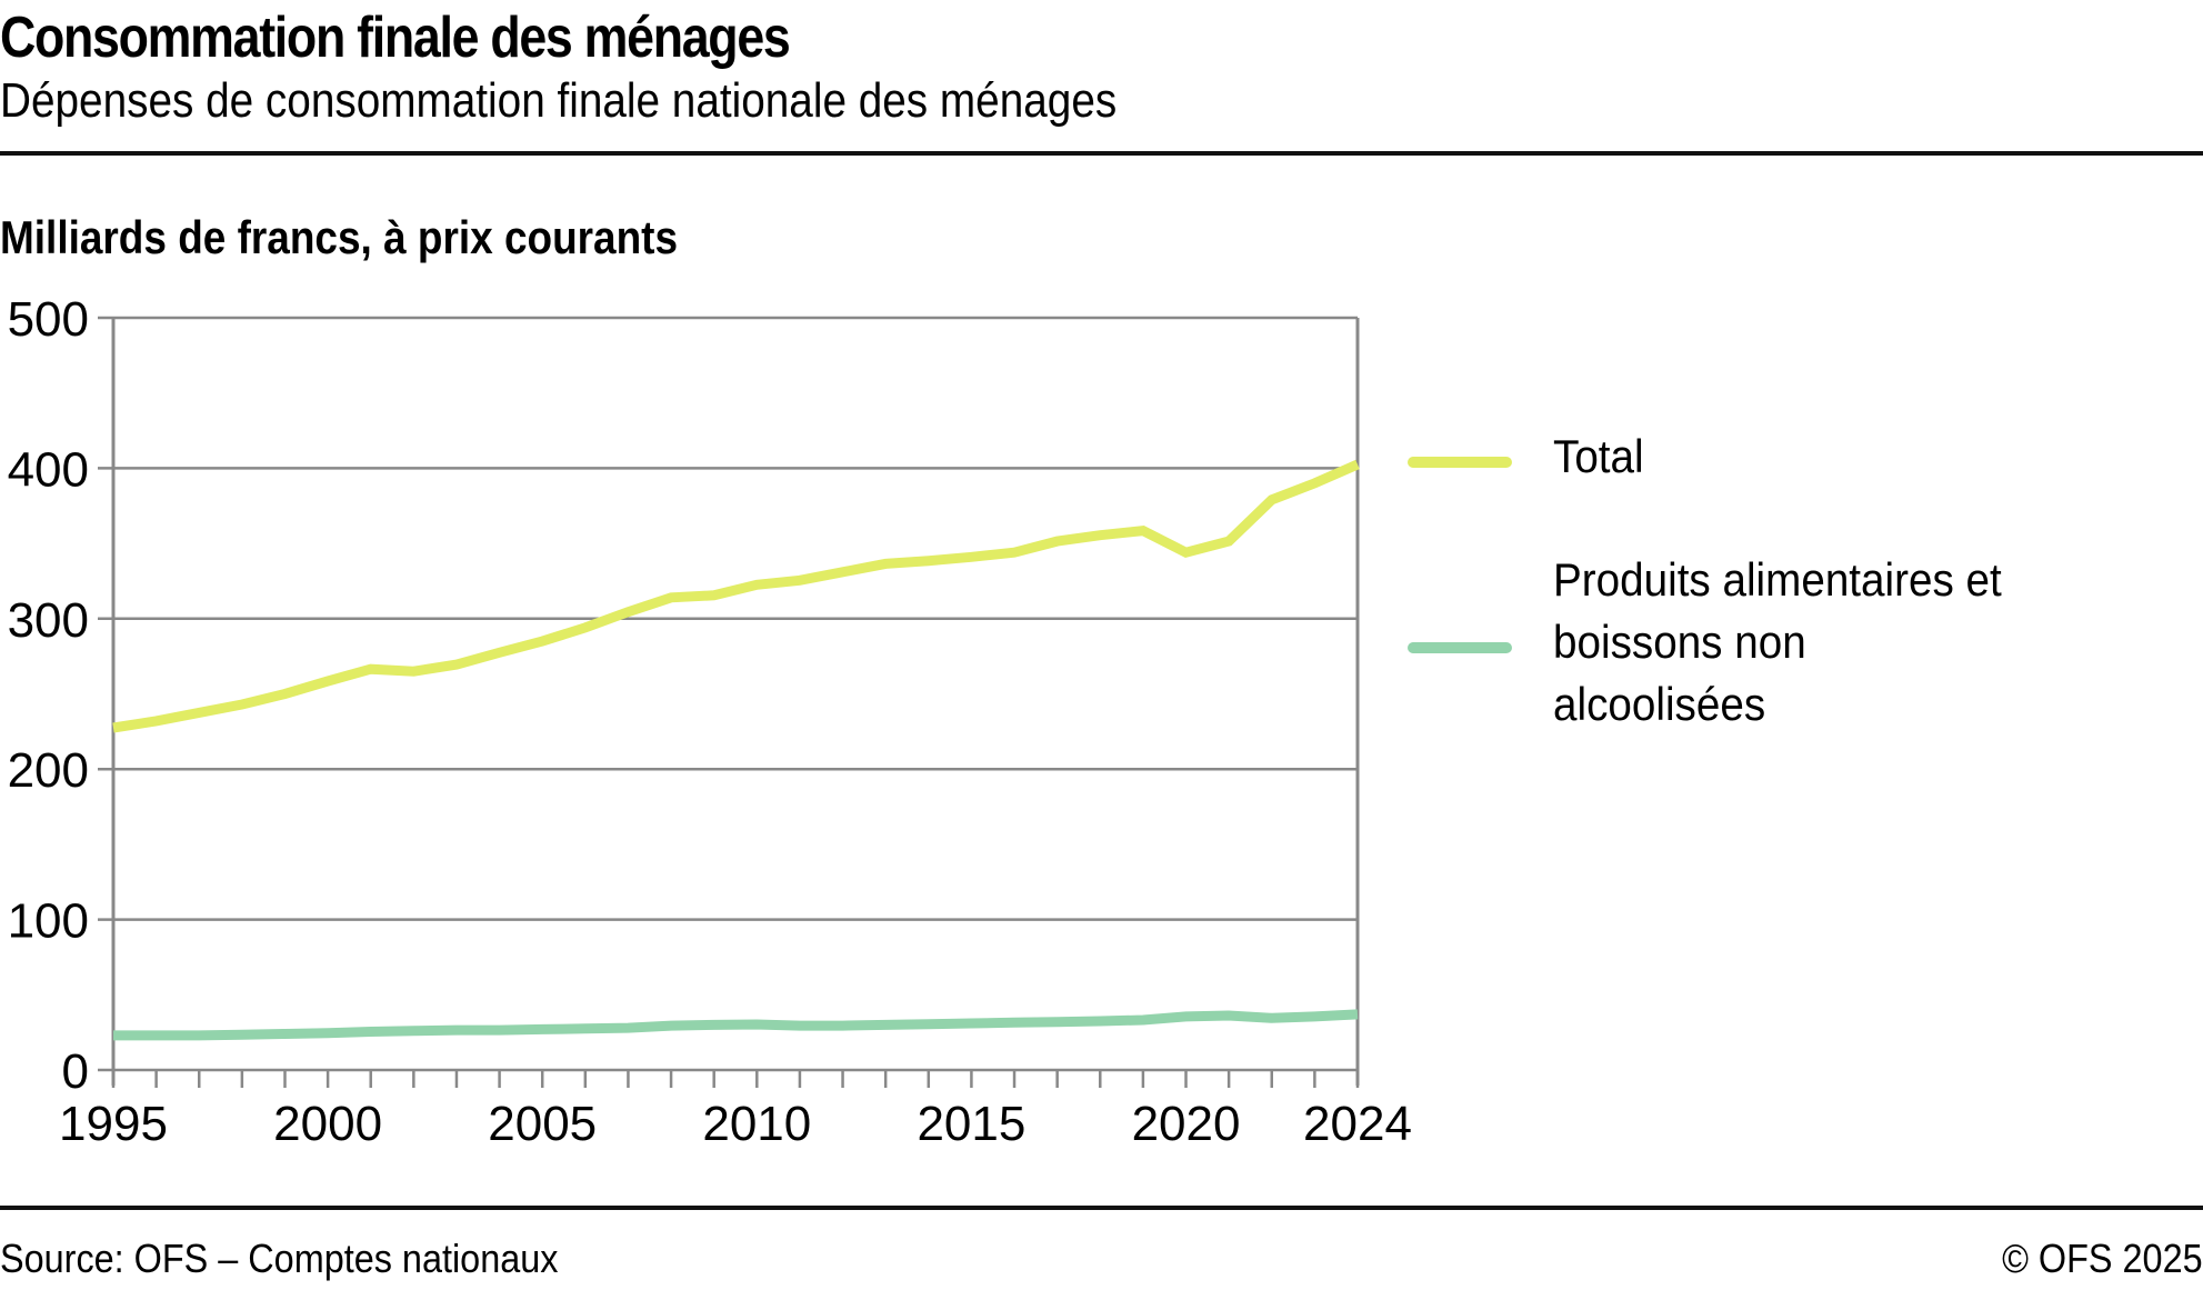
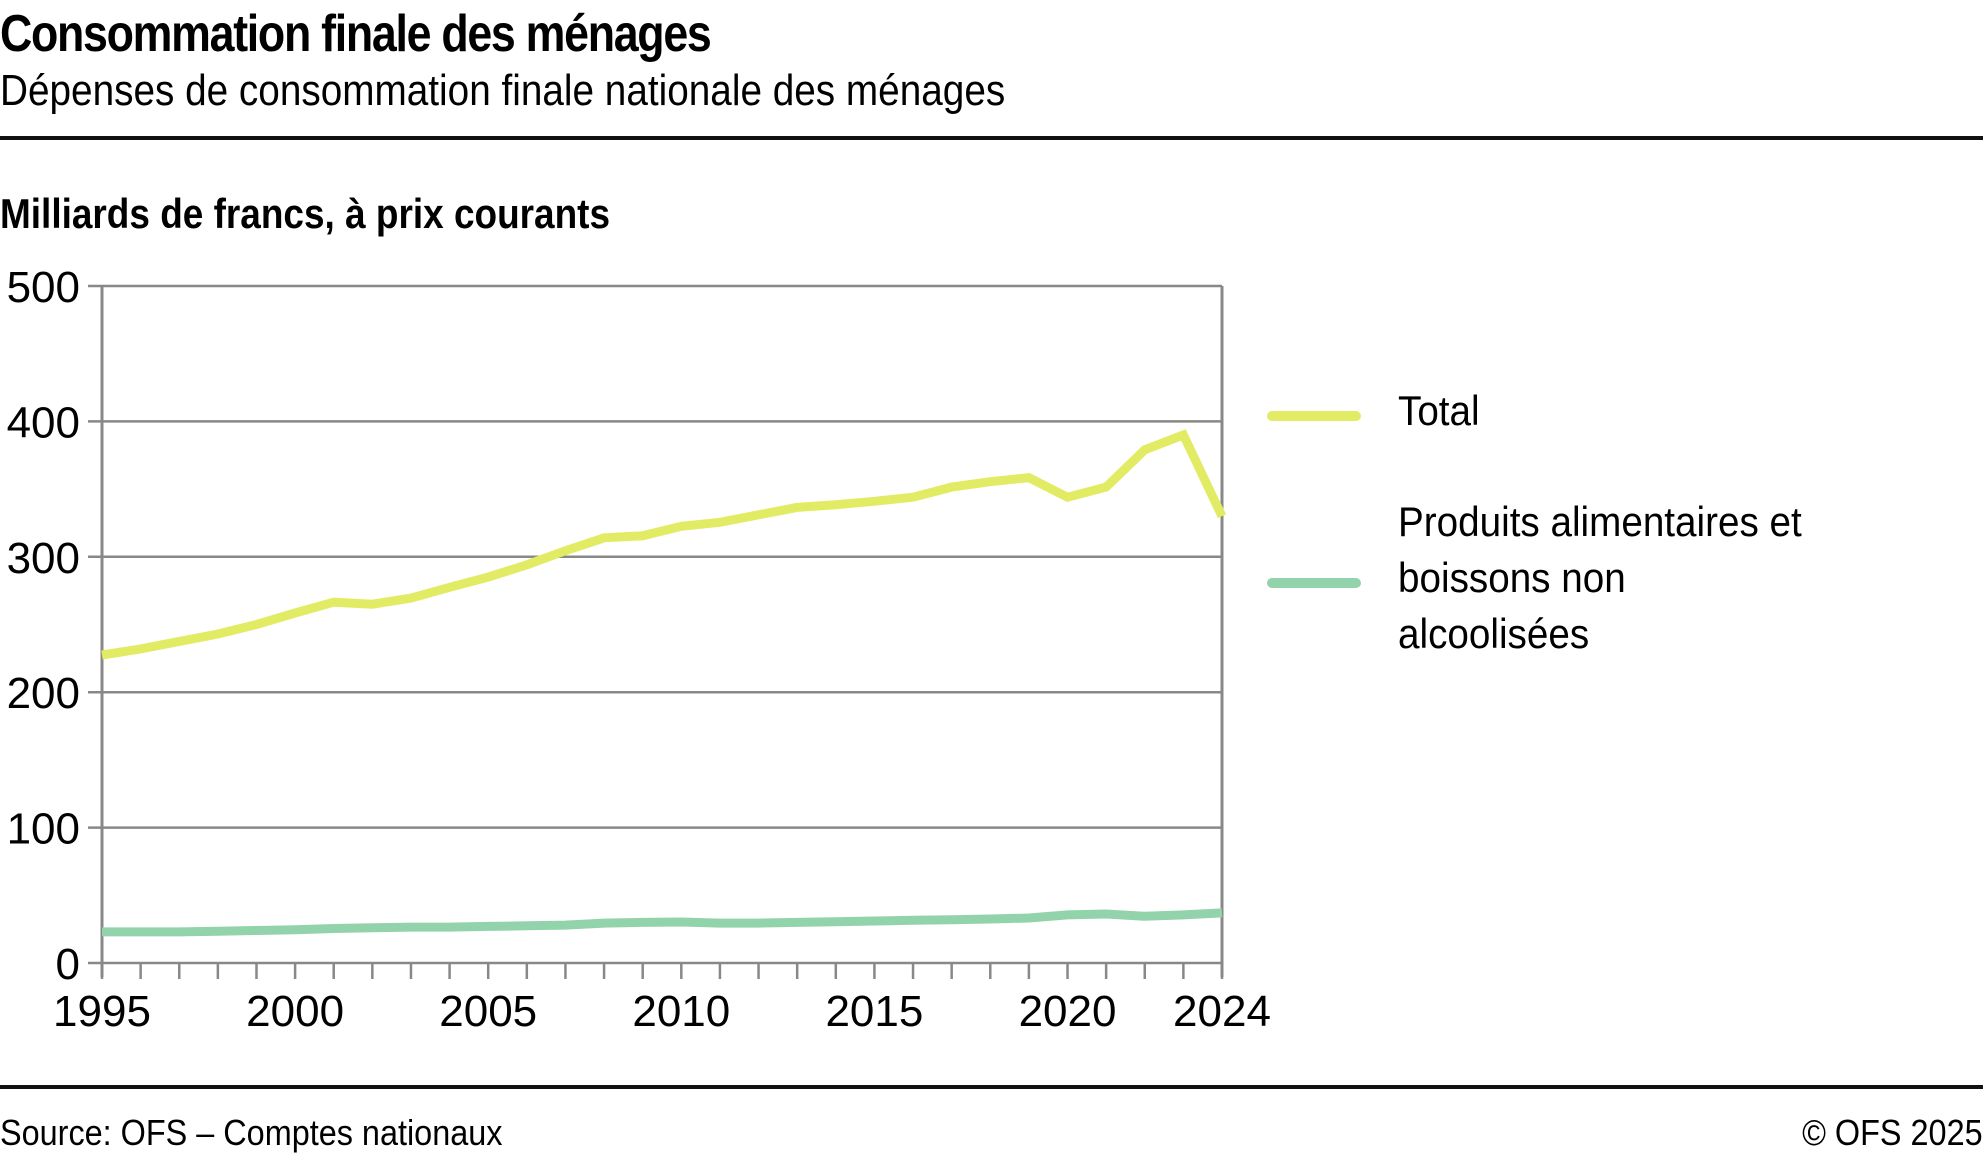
Total/2024: 402 -> 330
